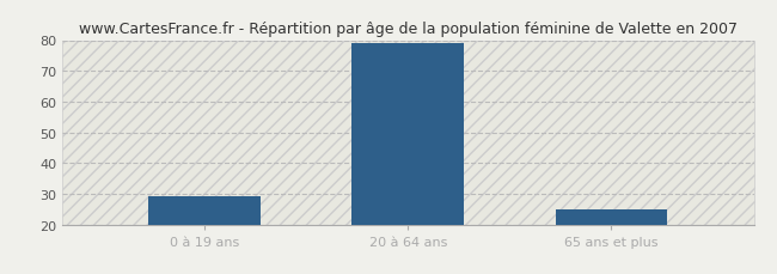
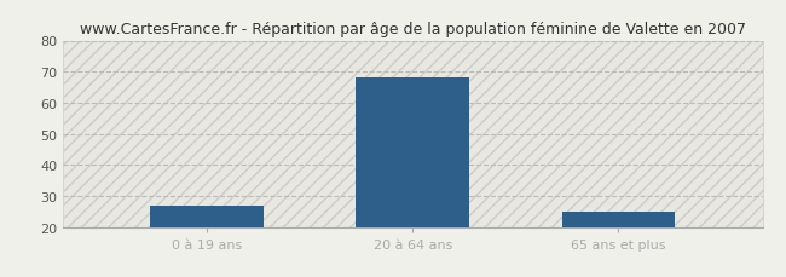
0 à 19 ans: 29 -> 27
20 à 64 ans: 79 -> 68
